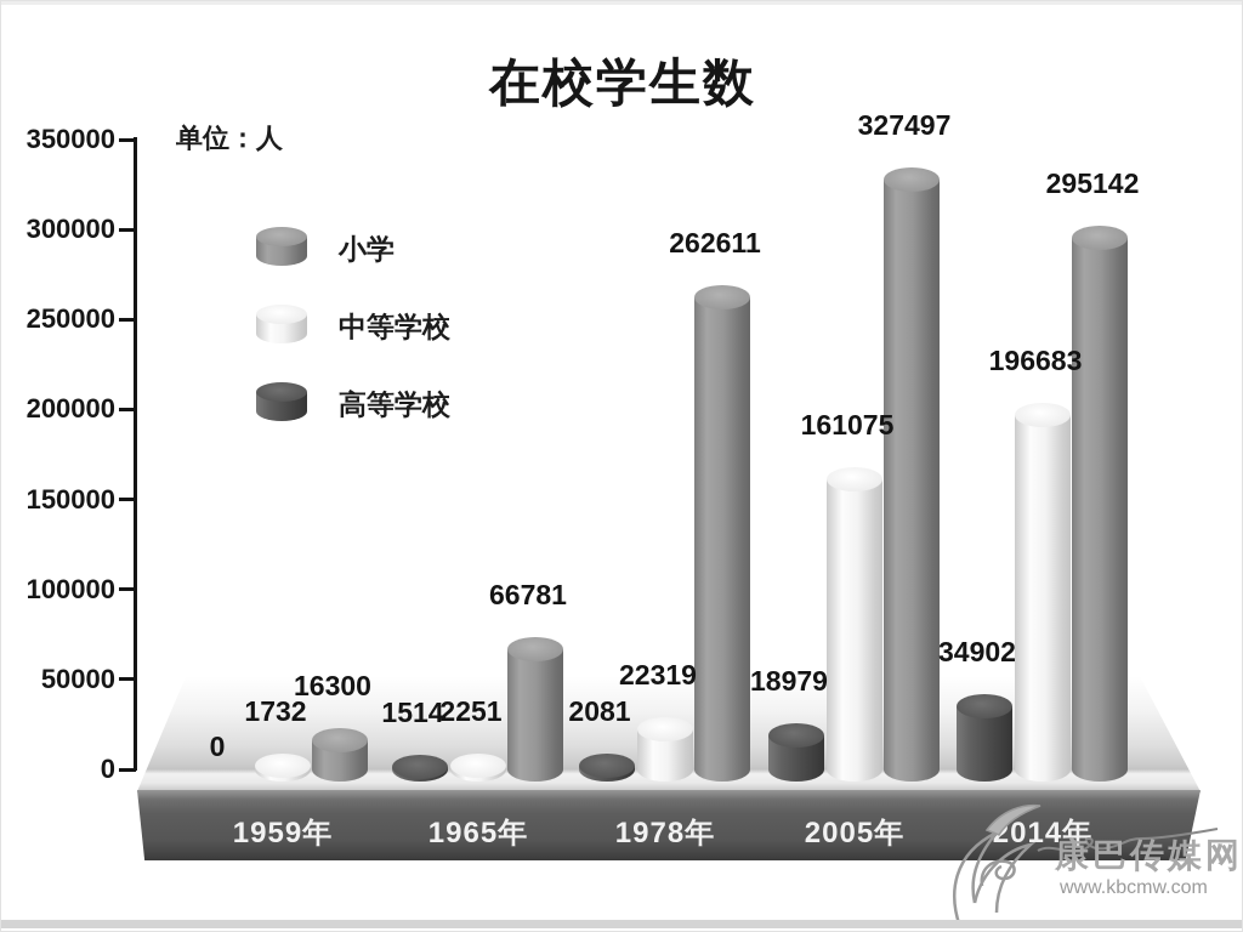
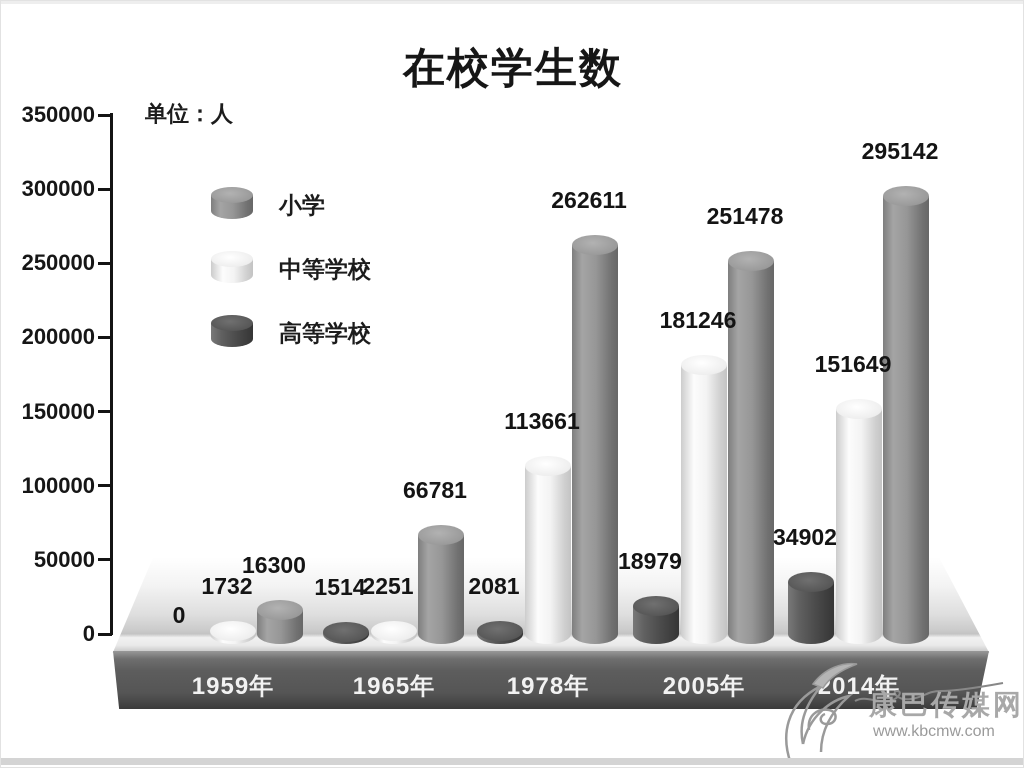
中等学校/1978年: 22319 -> 113661
小学/2005年: 327497 -> 251478
中等学校/2005年: 161075 -> 181246
中等学校/2014年: 196683 -> 151649
